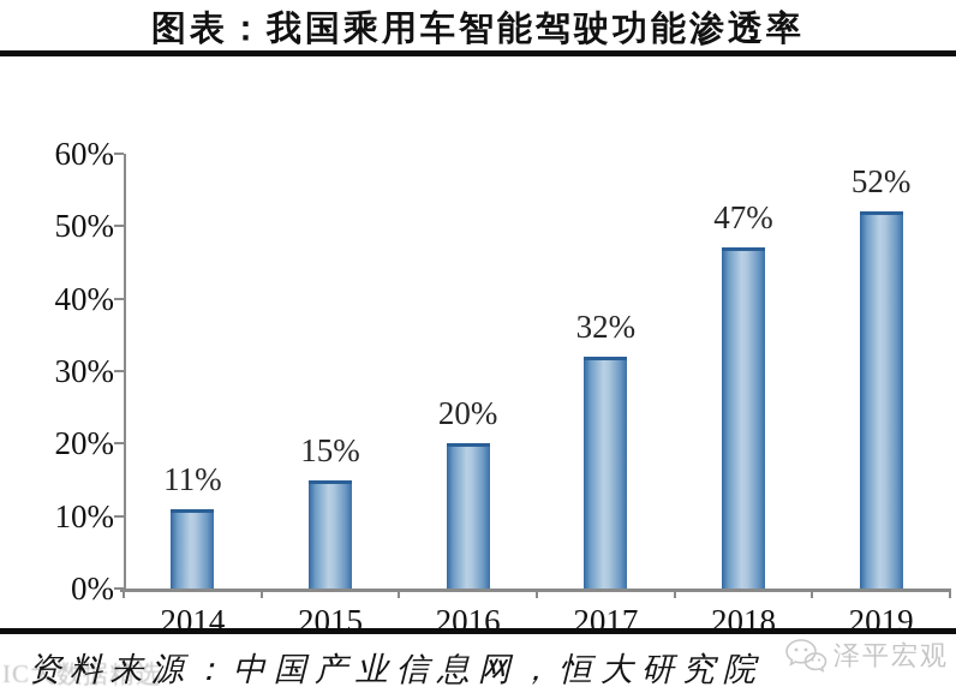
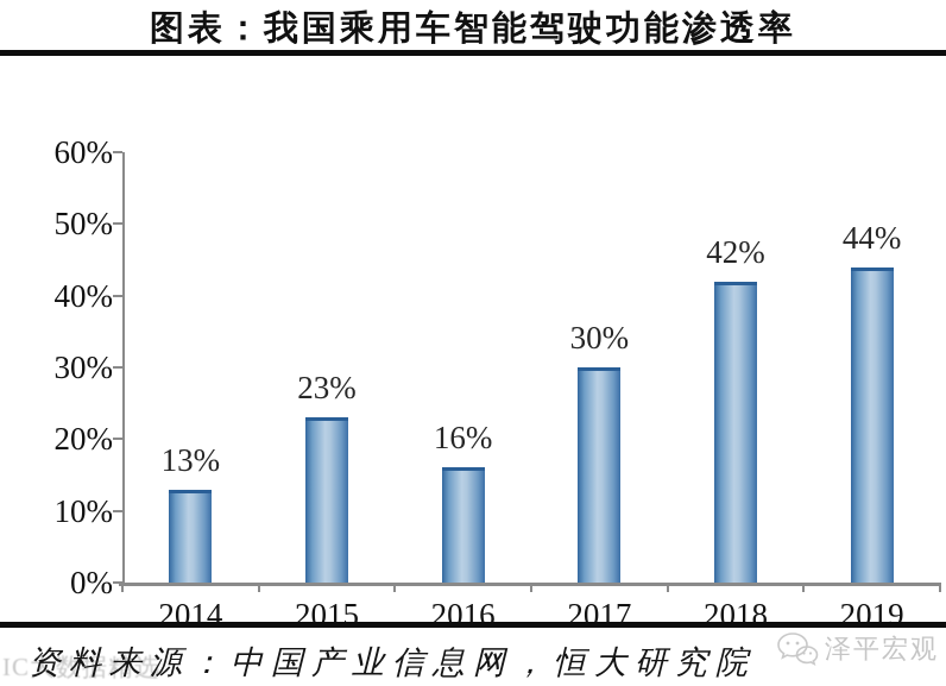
2014: 11% -> 13%
2015: 15% -> 23%
2016: 20% -> 16%
2017: 32% -> 30%
2018: 47% -> 42%
2019: 52% -> 44%
